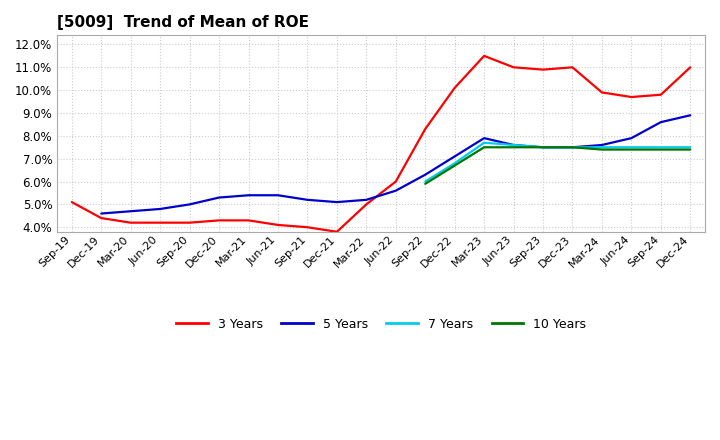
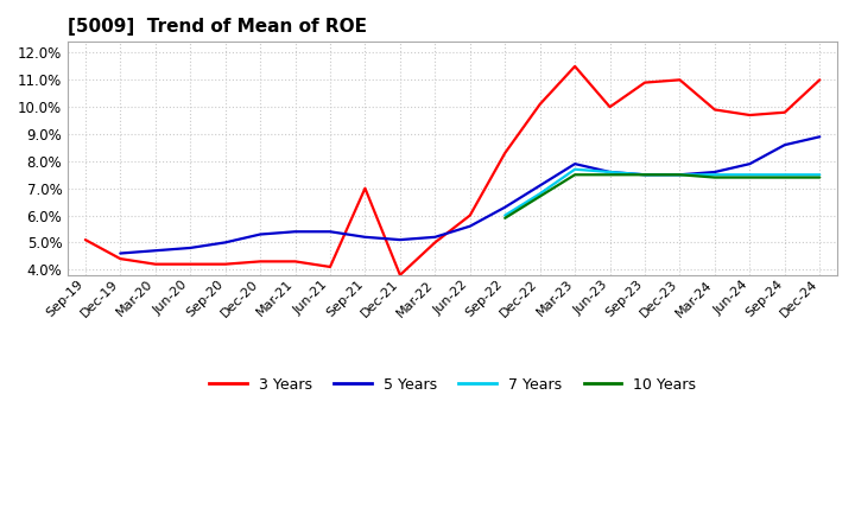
3 Years/Sep-21: 4.0% -> 7.0%
3 Years/Jun-23: 11.0% -> 10.0%
